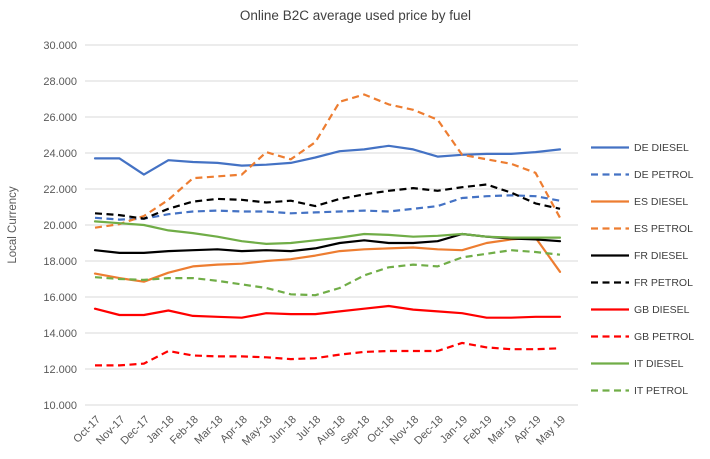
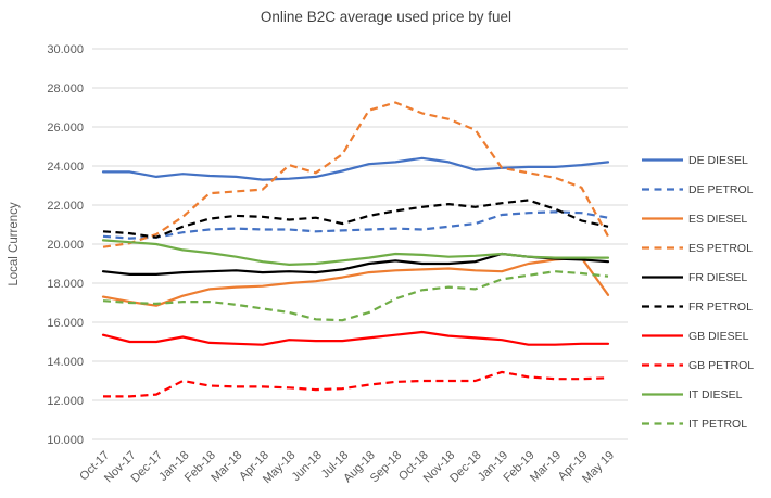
DE DIESEL/Dec-17: 22800 -> 23400
